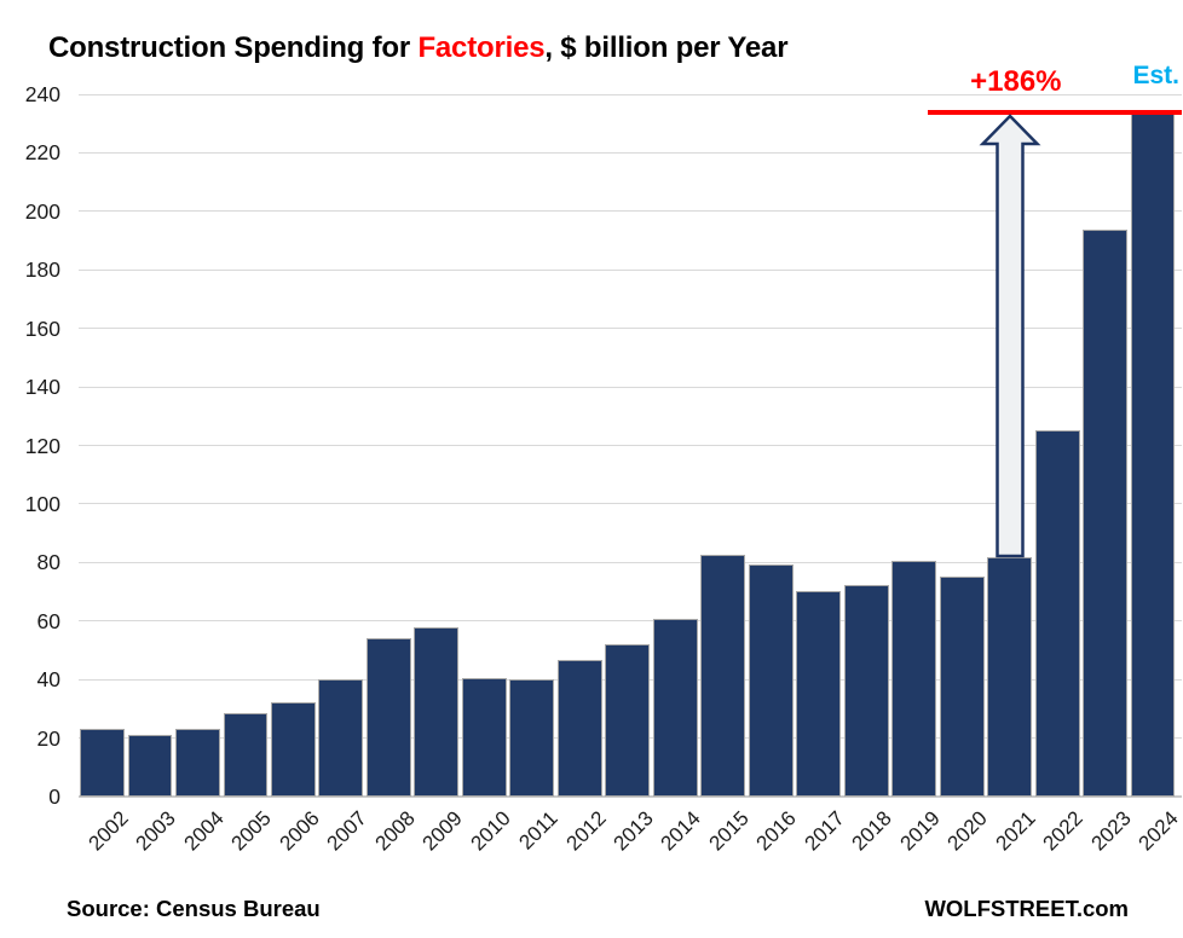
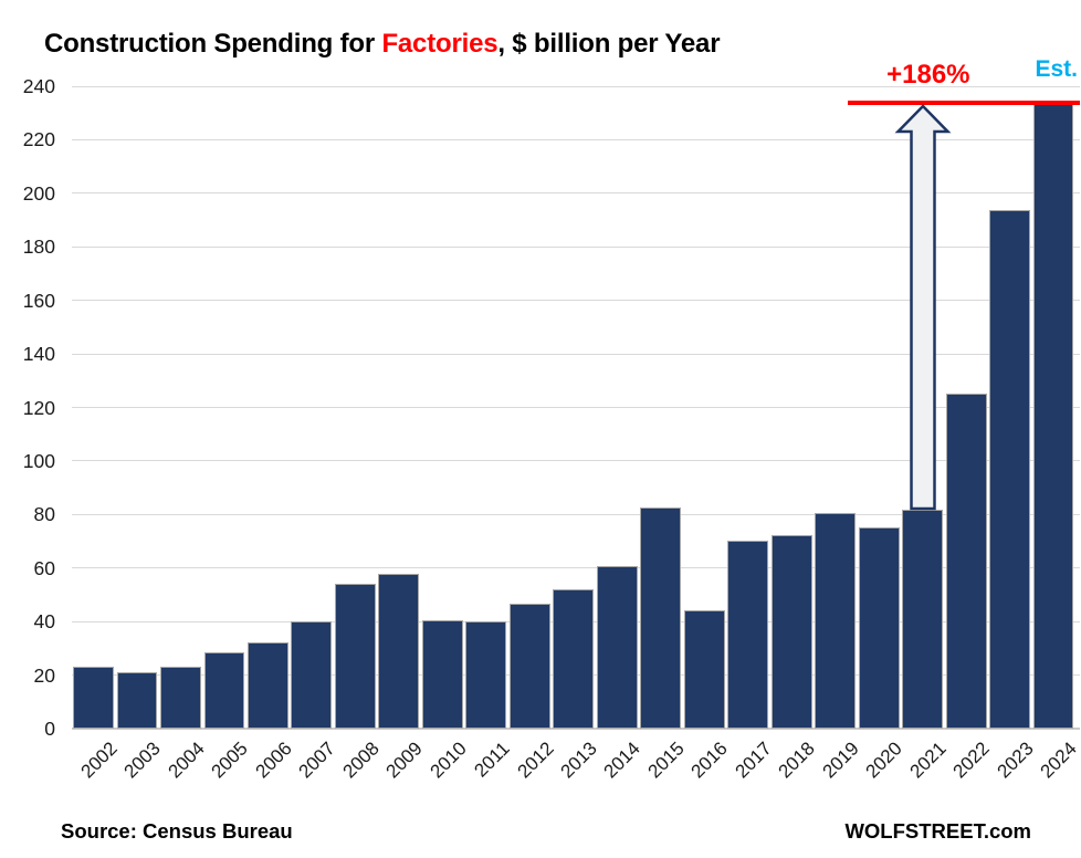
2016: 79 -> 44
